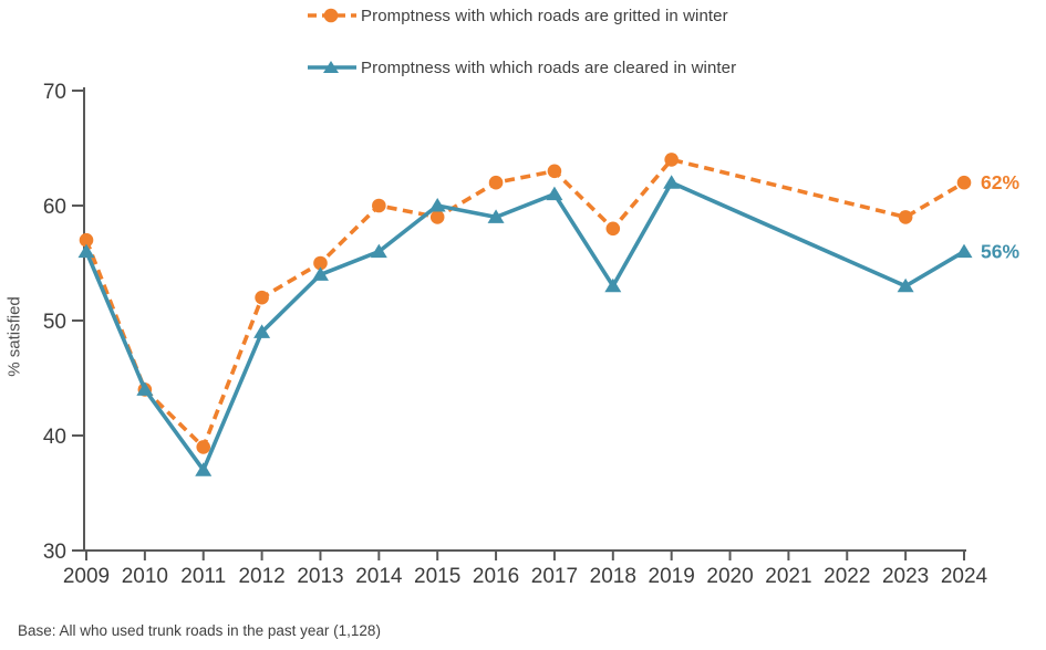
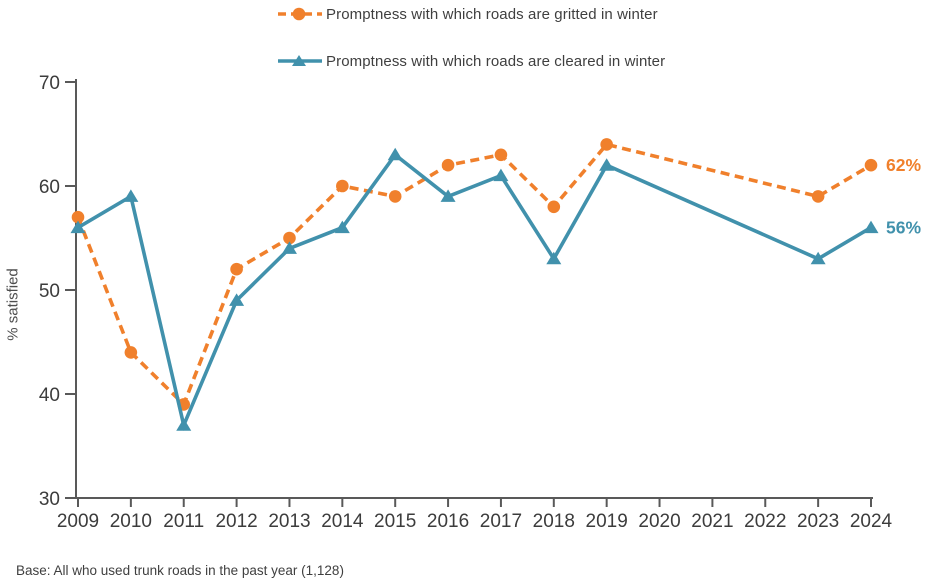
Promptness with which roads are cleared in winter/2010: 44 -> 59
Promptness with which roads are cleared in winter/2015: 60 -> 63
